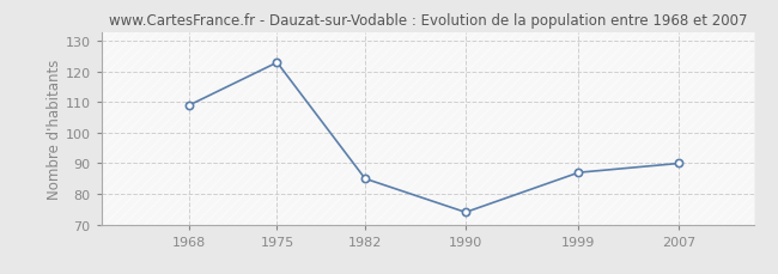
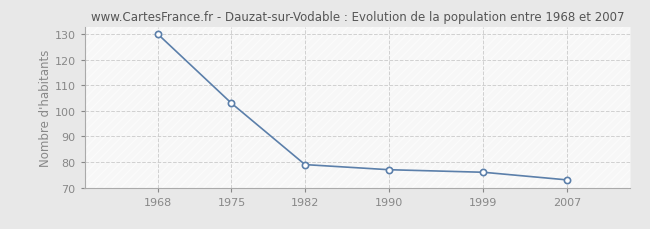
1968: 109 -> 130
1975: 123 -> 103
1982: 85 -> 79
1990: 74 -> 77
1999: 87 -> 76
2007: 90 -> 73
